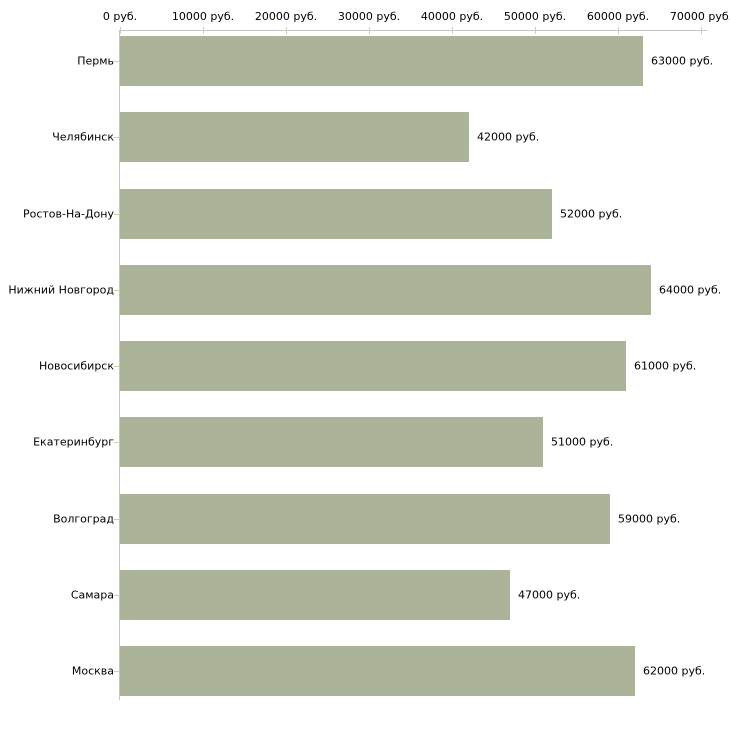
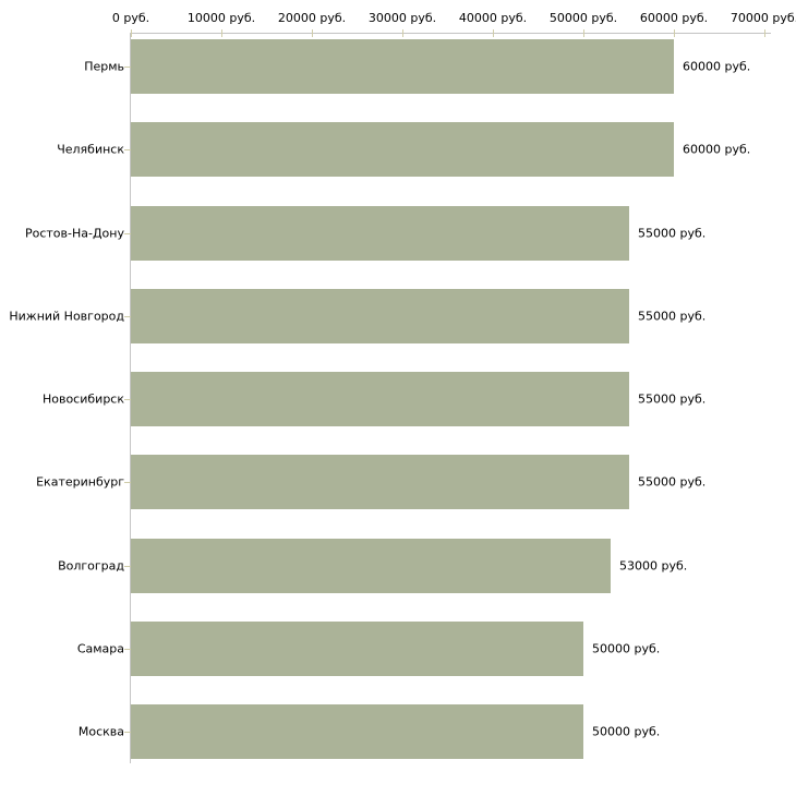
Пермь: 63000 -> 60000
Челябинск: 42000 -> 60000
Ростов-На-Дону: 52000 -> 55000
Нижний Новгород: 64000 -> 55000
Новосибирск: 61000 -> 55000
Екатеринбург: 51000 -> 55000
Волгоград: 59000 -> 53000
Самара: 47000 -> 50000
Москва: 62000 -> 50000
